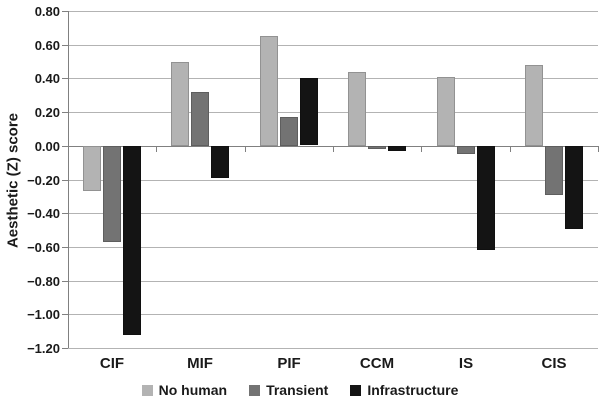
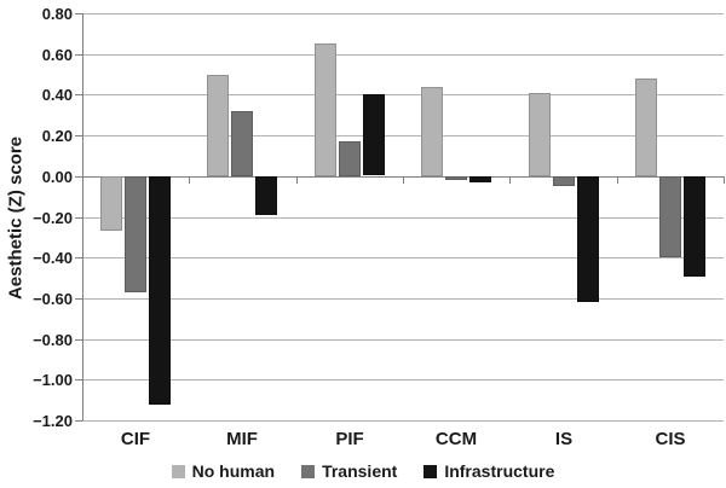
Transient/CIS: -0.29 -> -0.40
